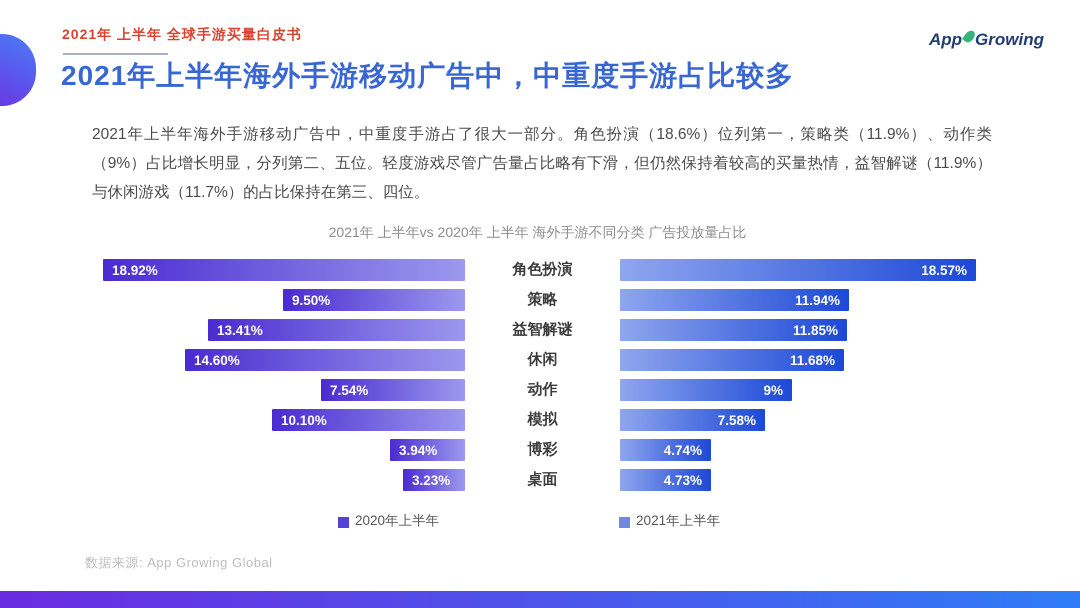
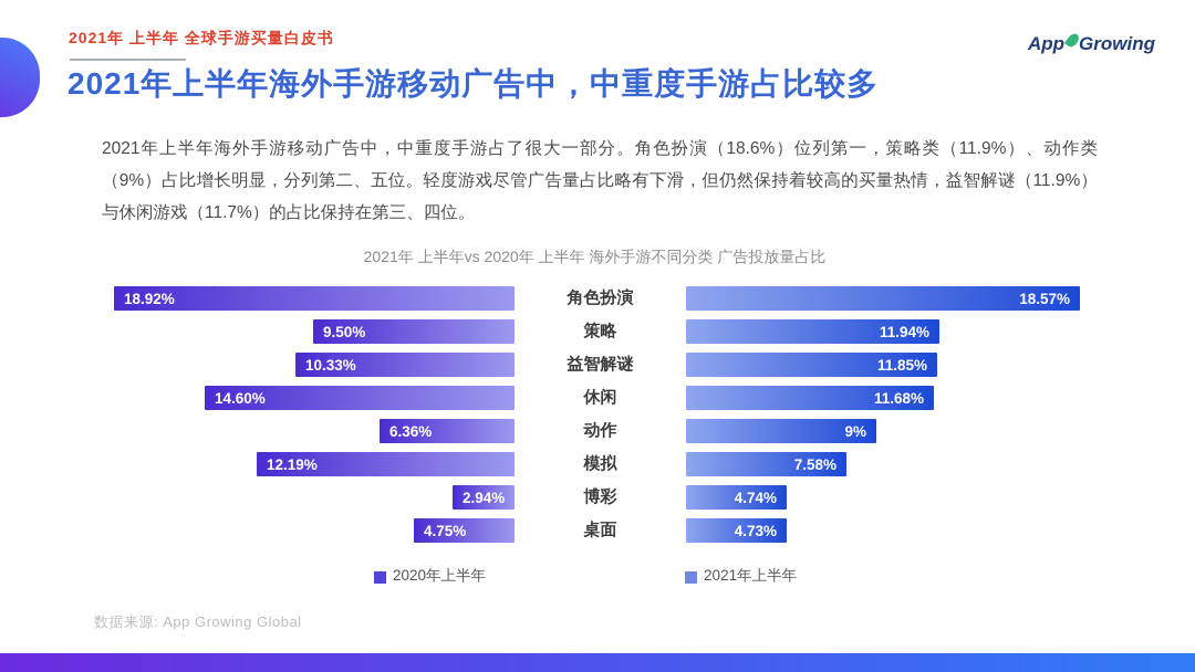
2020年上半年/益智解谜: 13.41% -> 10.33%
2020年上半年/动作: 7.54% -> 6.36%
2020年上半年/模拟: 10.10% -> 12.19%
2020年上半年/博彩: 3.94% -> 2.94%
2020年上半年/桌面: 3.23% -> 4.75%
